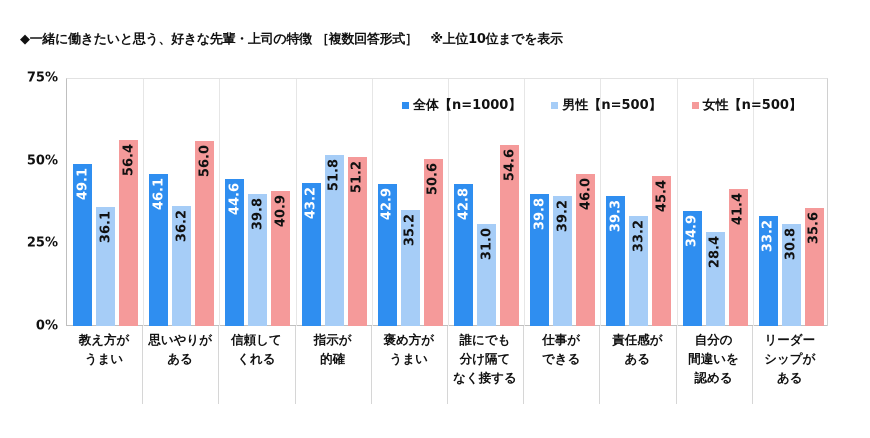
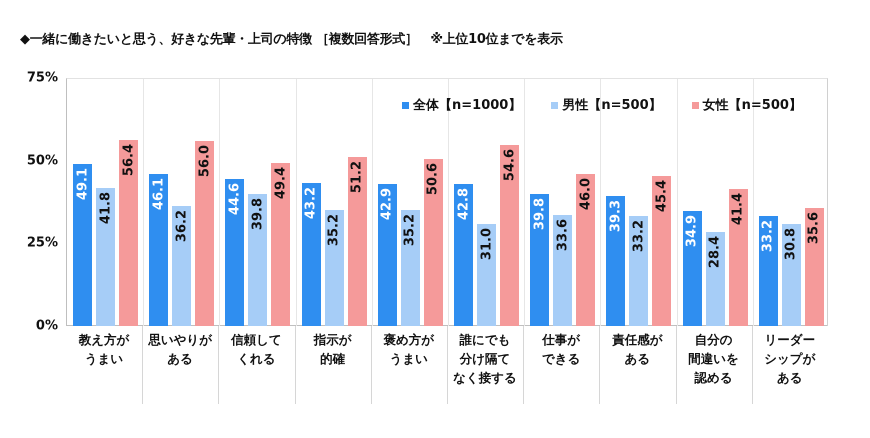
男性【n=500】/教え方がうまい: 36.1 -> 41.8
女性【n=500】/信頼してくれる: 40.9 -> 49.4
男性【n=500】/指示が的確: 51.8 -> 35.2
男性【n=500】/仕事ができる: 39.2 -> 33.6
